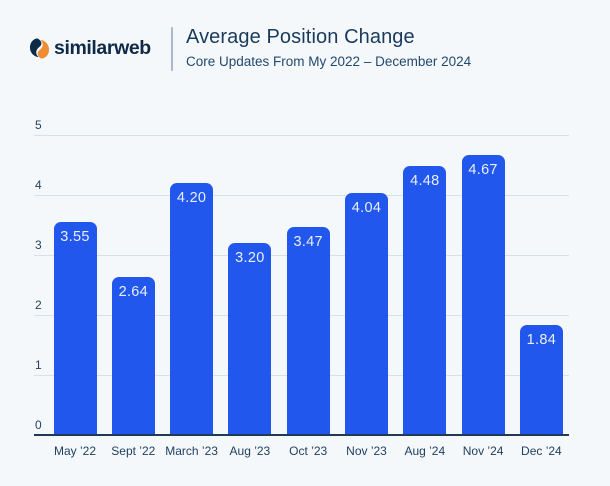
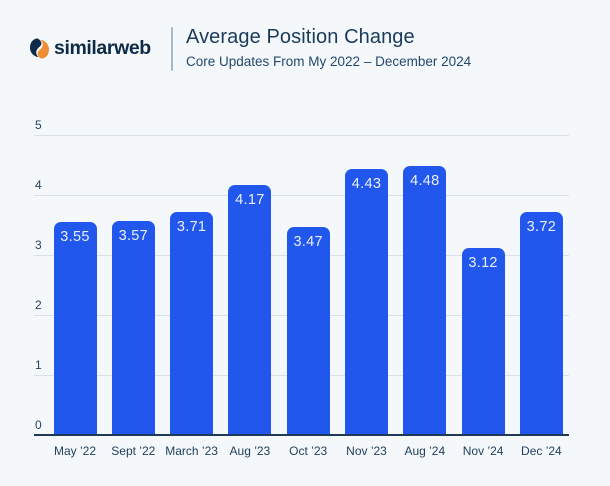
Sept ’22: 2.64 -> 3.57
March ’23: 4.20 -> 3.71
Aug ’23: 3.20 -> 4.17
Nov ’23: 4.04 -> 4.43
Nov ’24: 4.67 -> 3.12
Dec ’24: 1.84 -> 3.72
